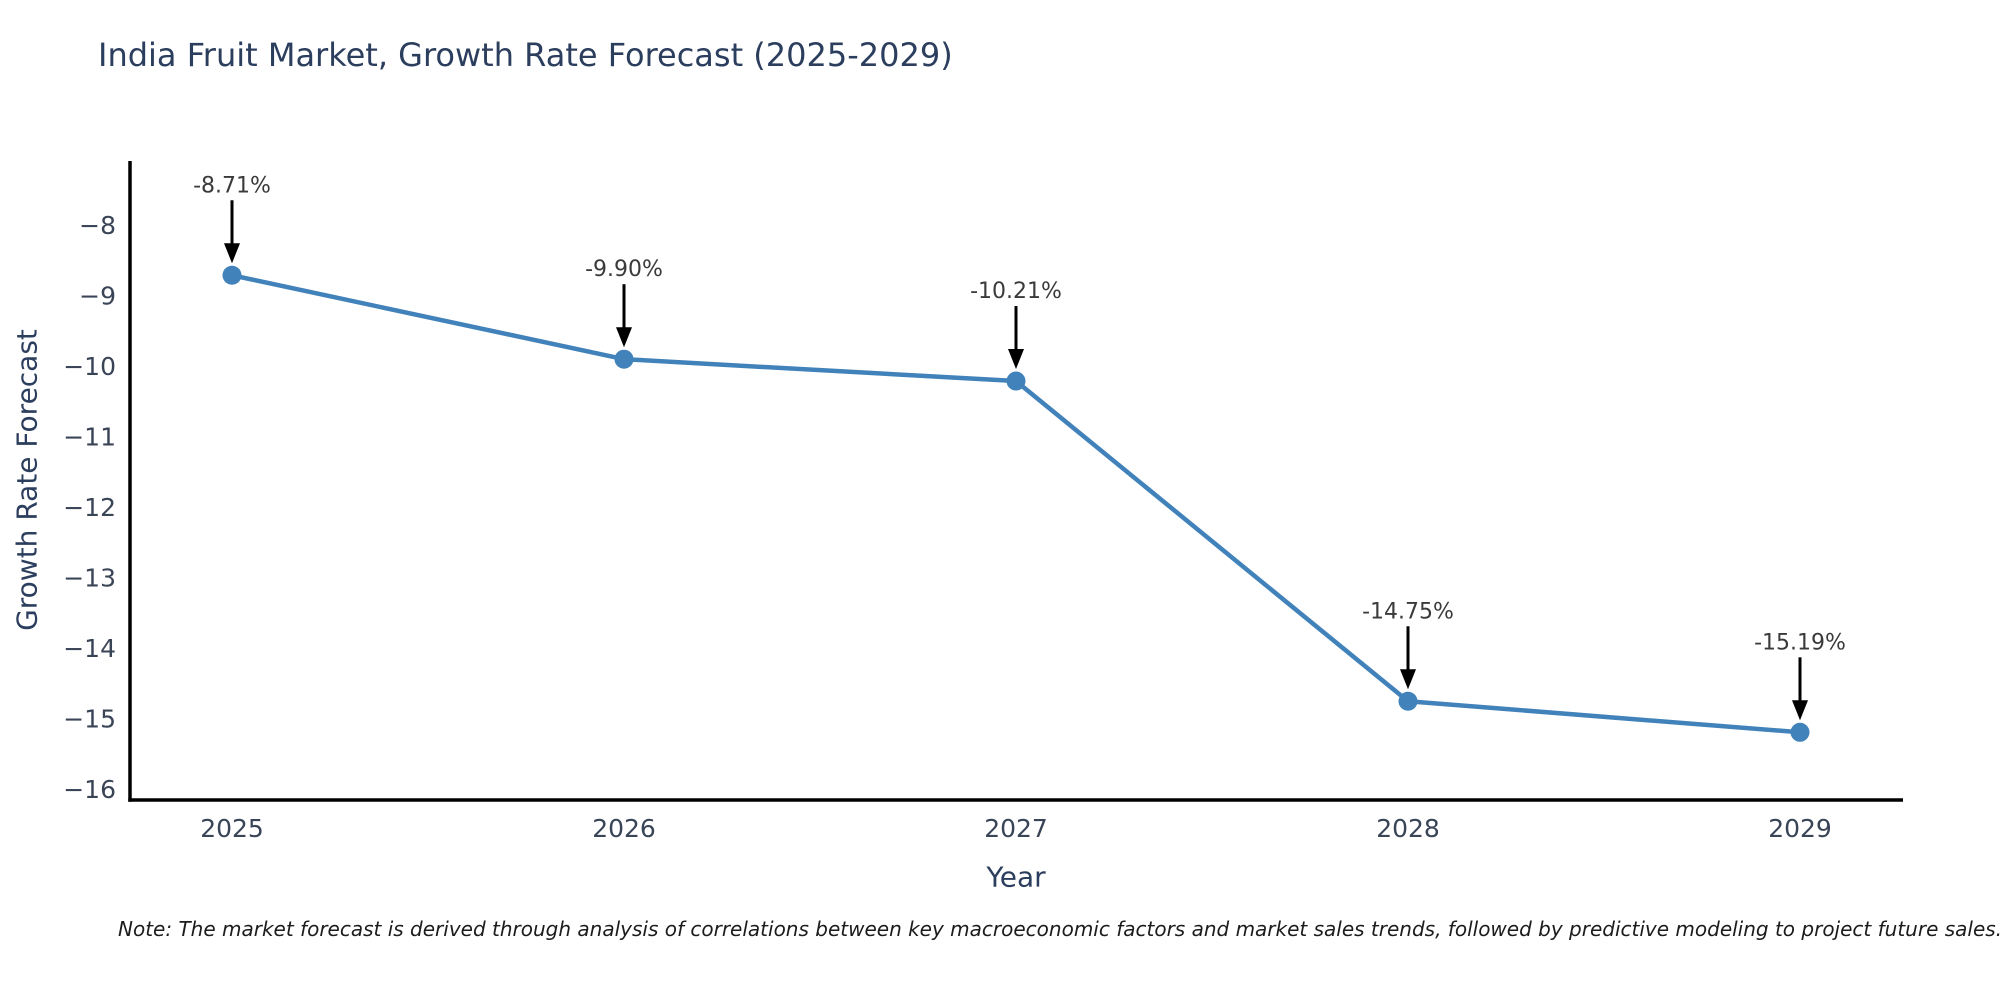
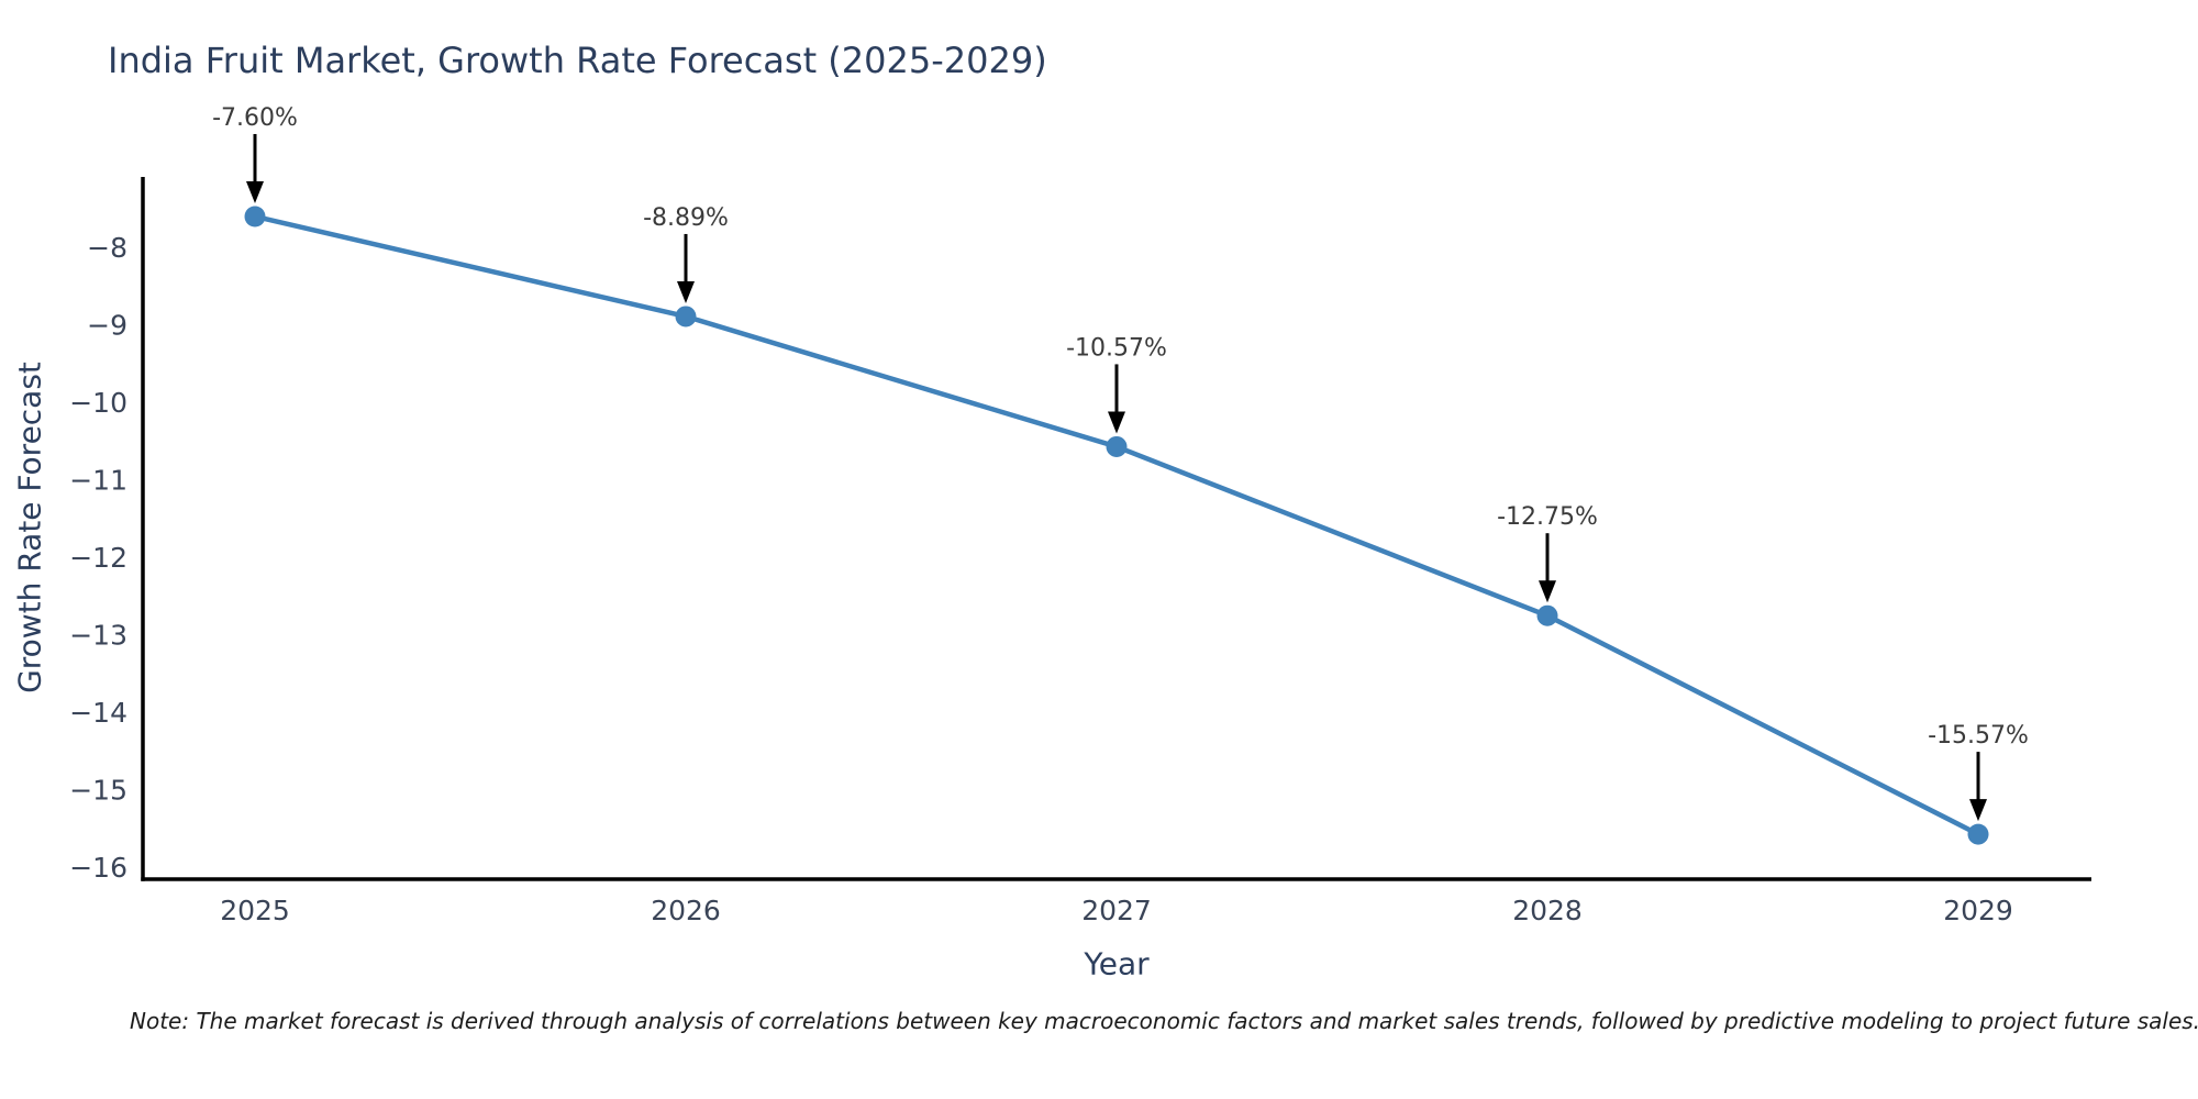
2025: -8.71% -> -7.60%
2026: -9.90% -> -8.89%
2027: -10.21% -> -10.57%
2028: -14.75% -> -12.75%
2029: -15.19% -> -15.57%
